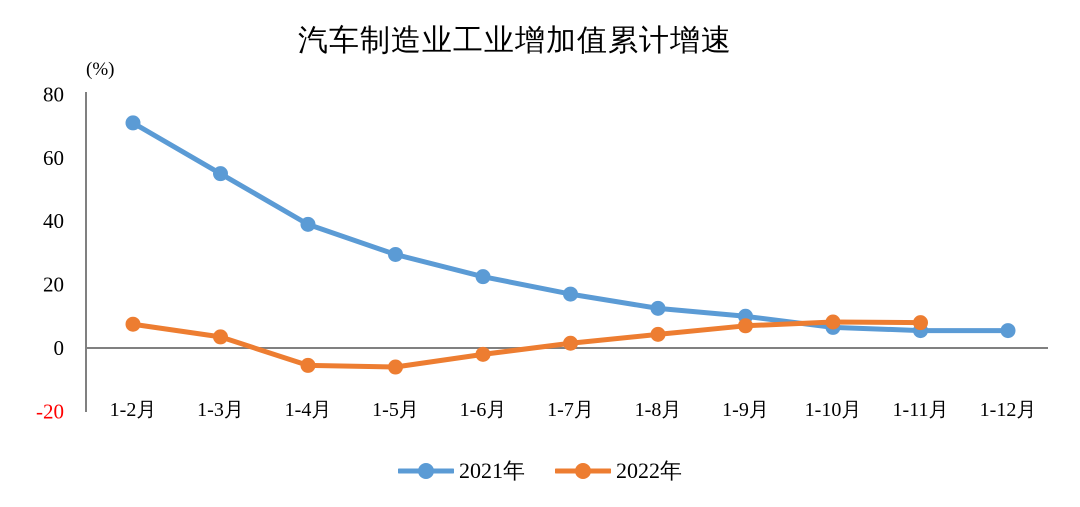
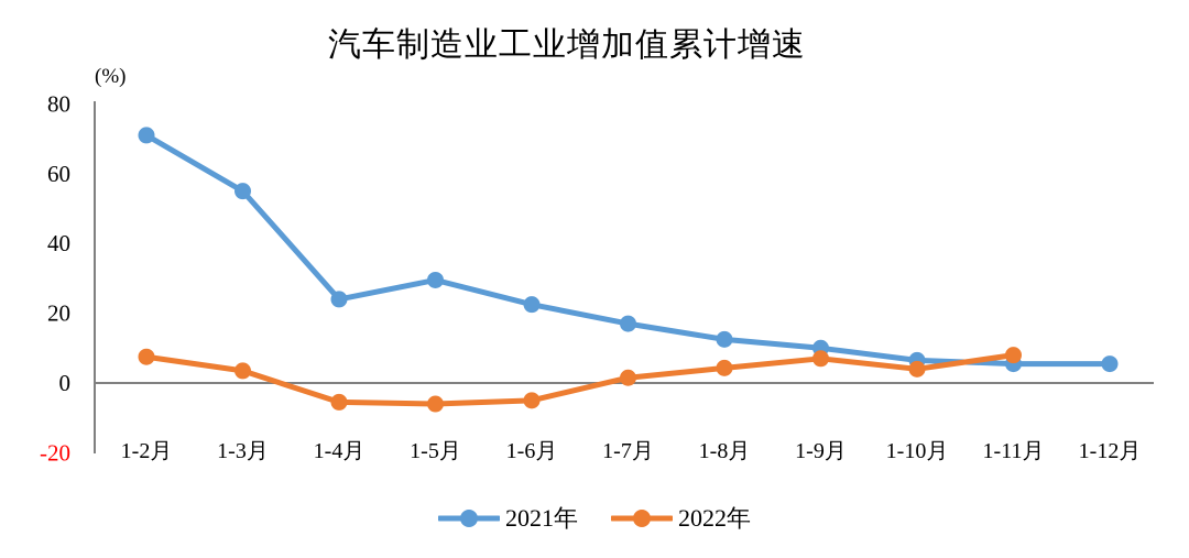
2021年/1-4月: 39 -> 24
2022年/1-6月: -2 -> -5
2022年/1-10月: 8 -> 4
